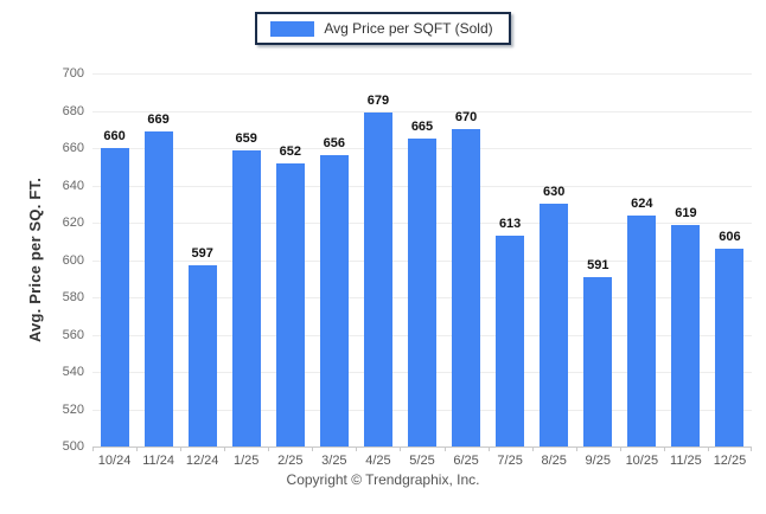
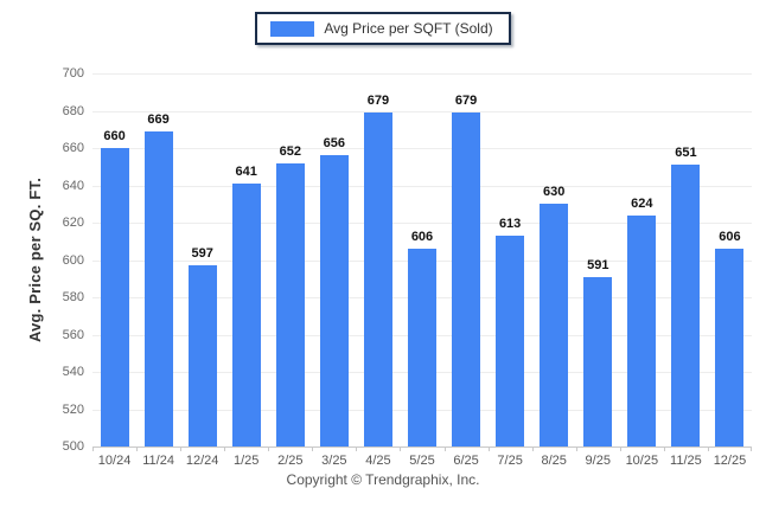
1/25: 659 -> 641
5/25: 665 -> 606
6/25: 670 -> 679
11/25: 619 -> 651
